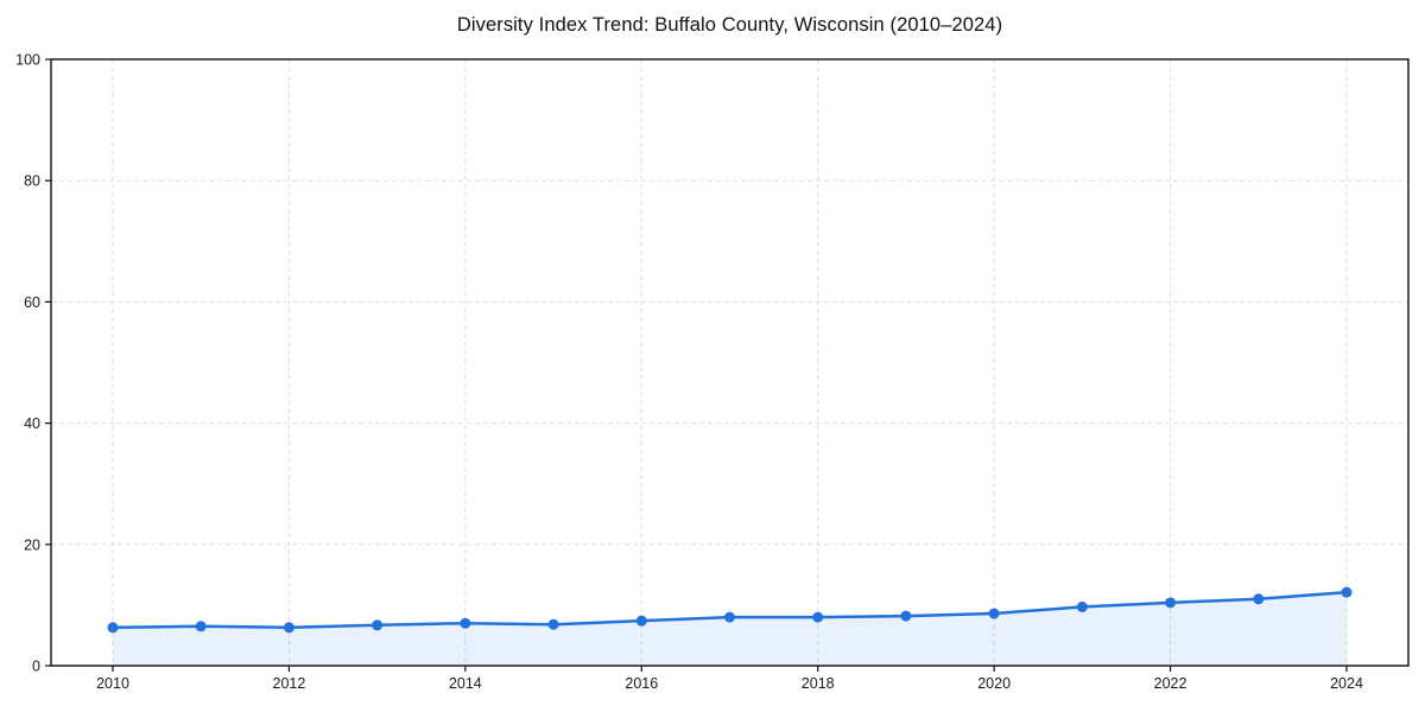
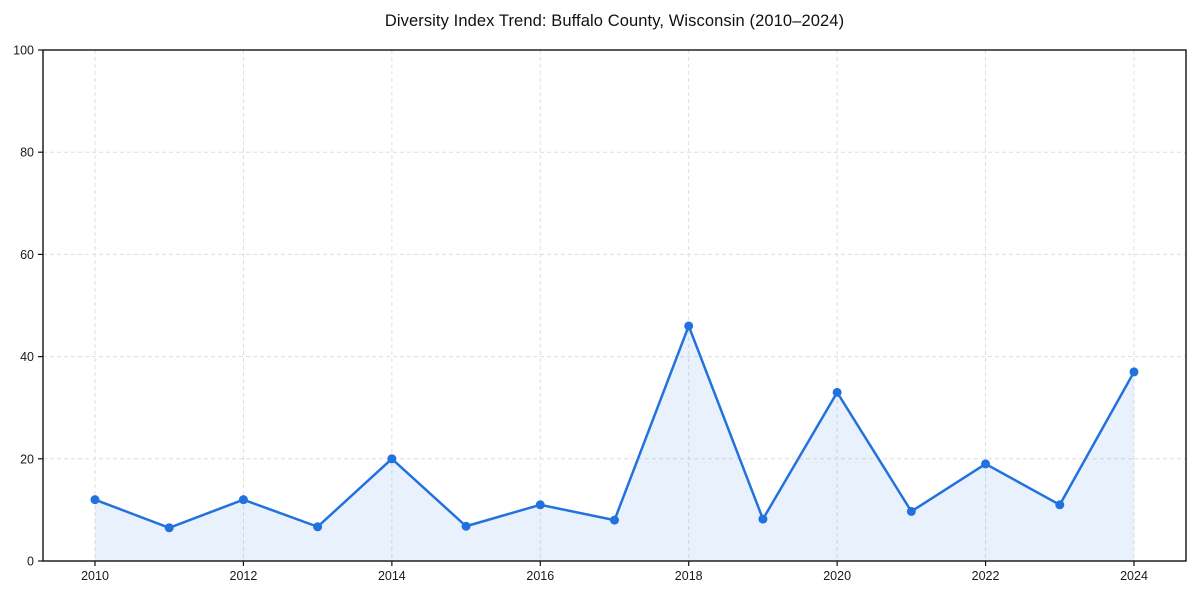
2010: 6 -> 12
2012: 6 -> 12
2014: 7 -> 20
2016: 7 -> 11
2018: 8 -> 46
2020: 9 -> 33
2022: 10 -> 19
2024: 12 -> 37
